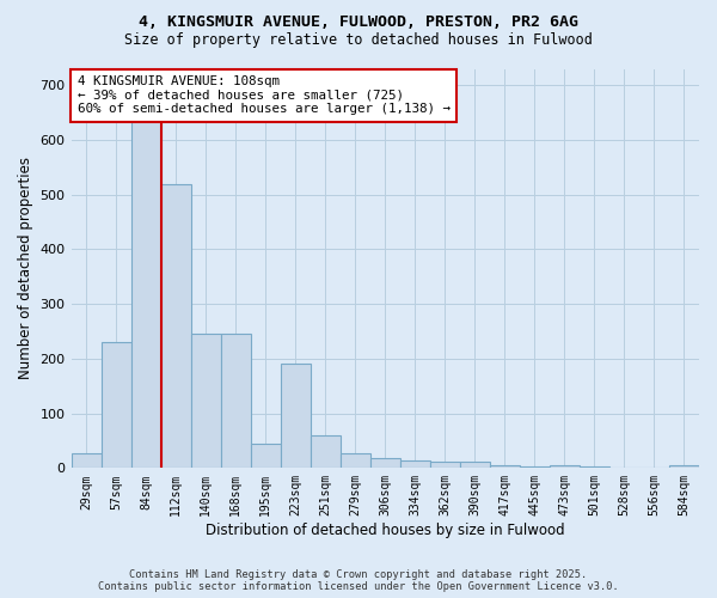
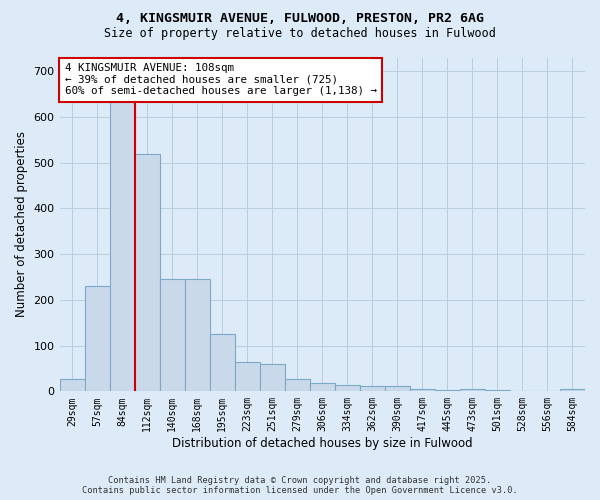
195sqm: 45 -> 125
223sqm: 190 -> 65
